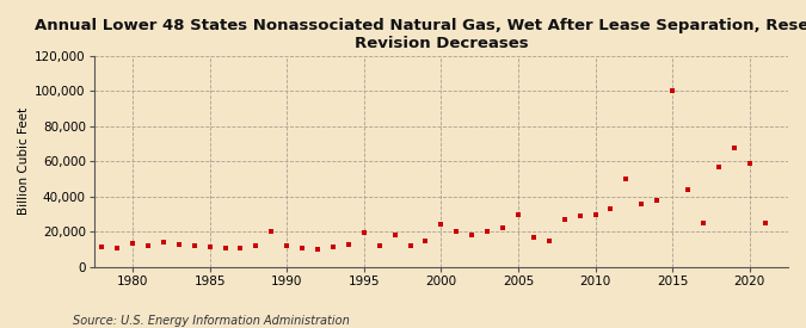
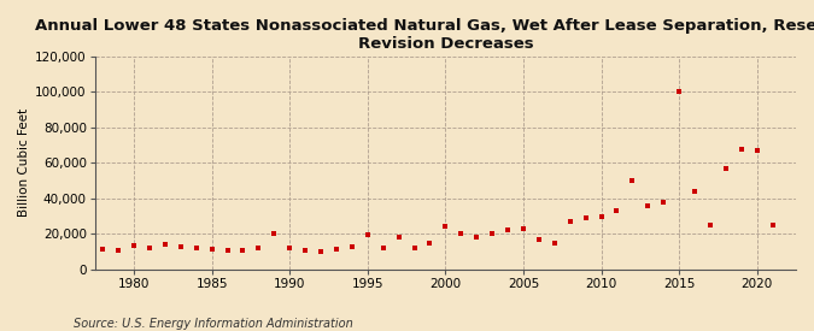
2005: 30,000 -> 23,000
2020: 59,000 -> 67,000
